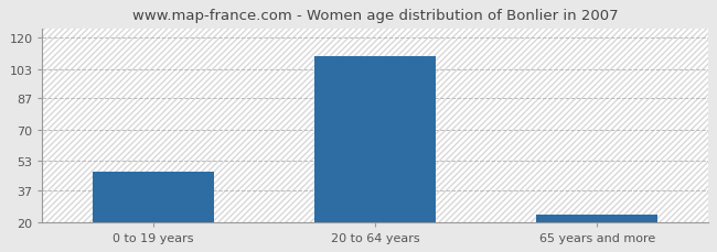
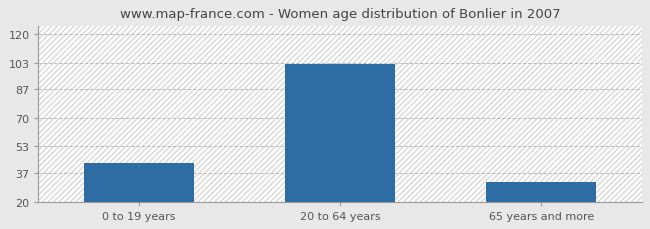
0 to 19 years: 47 -> 43
20 to 64 years: 110 -> 102
65 years and more: 24 -> 32
